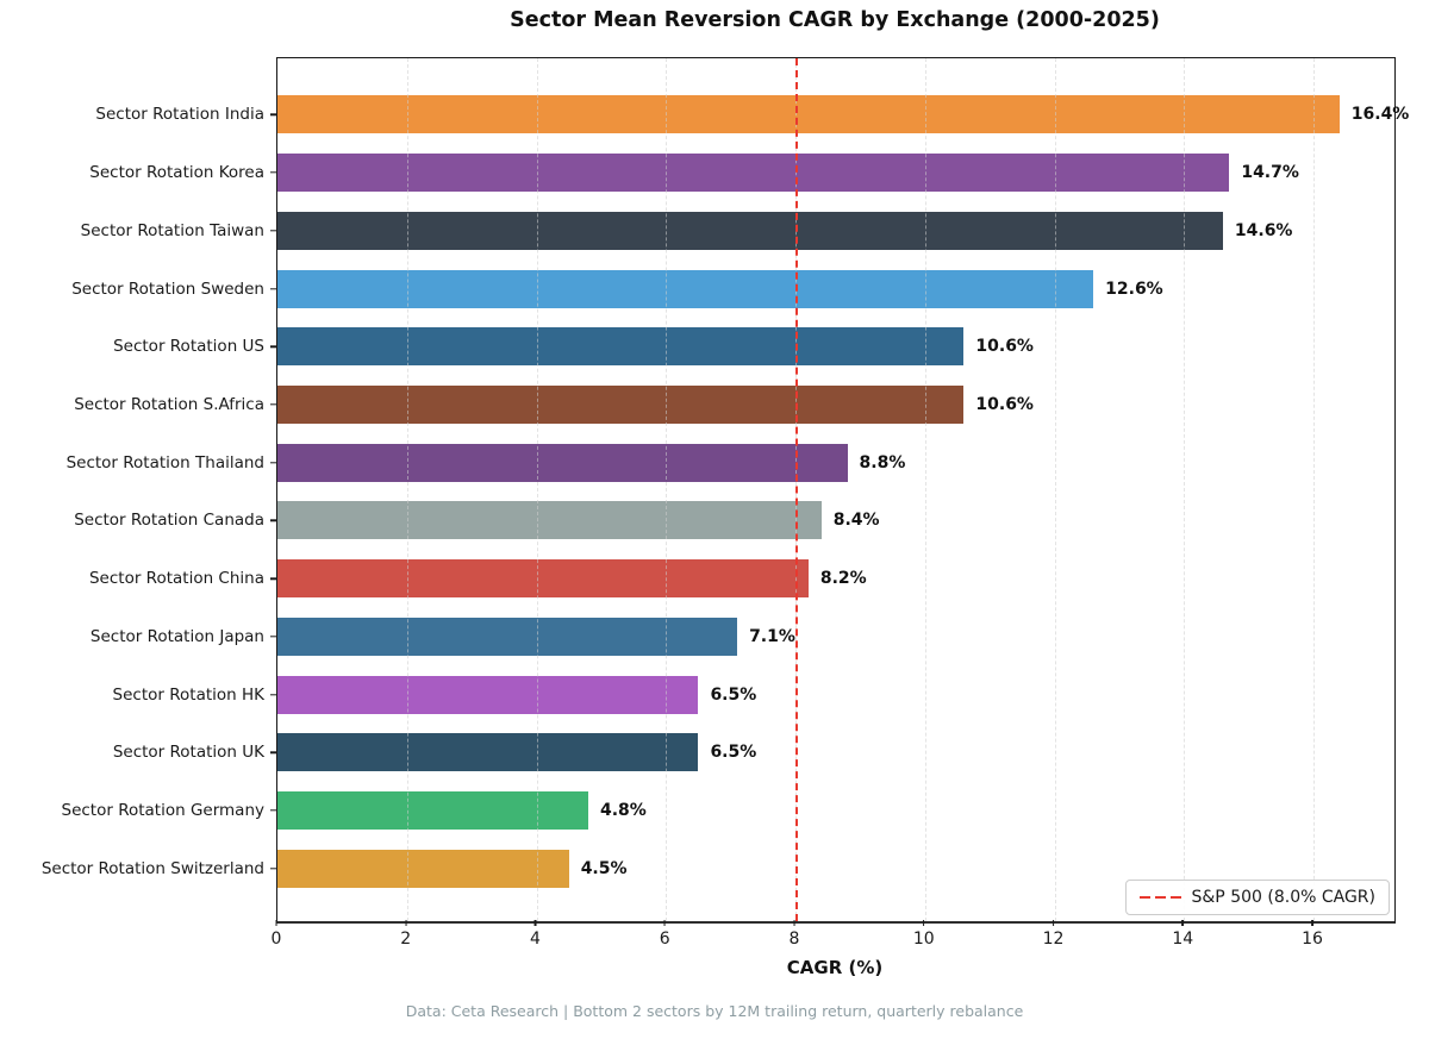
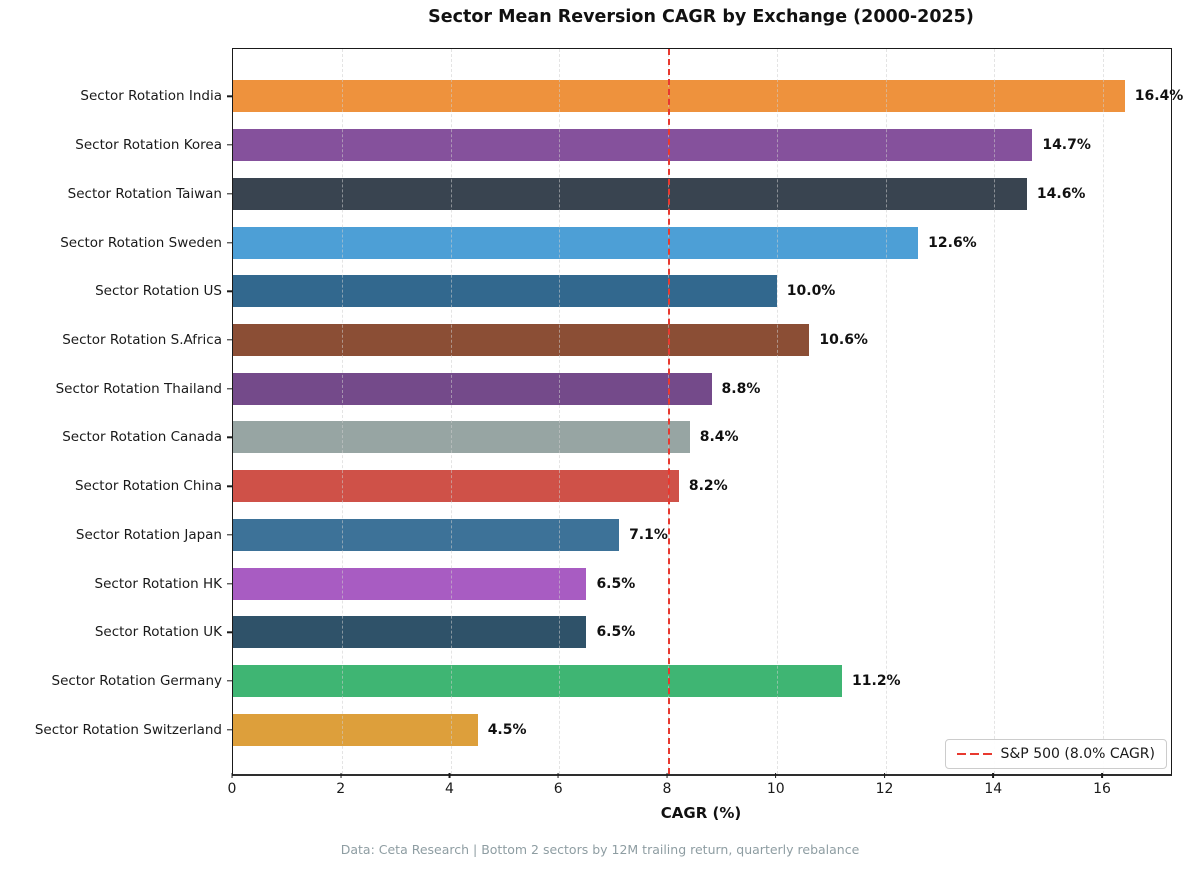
Sector Rotation US: 10.6% -> 10.0%
Sector Rotation Germany: 4.8% -> 11.2%
